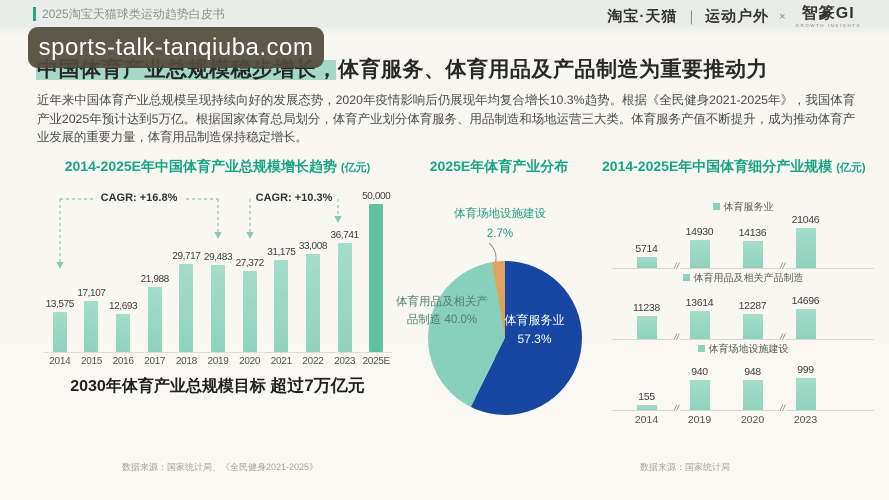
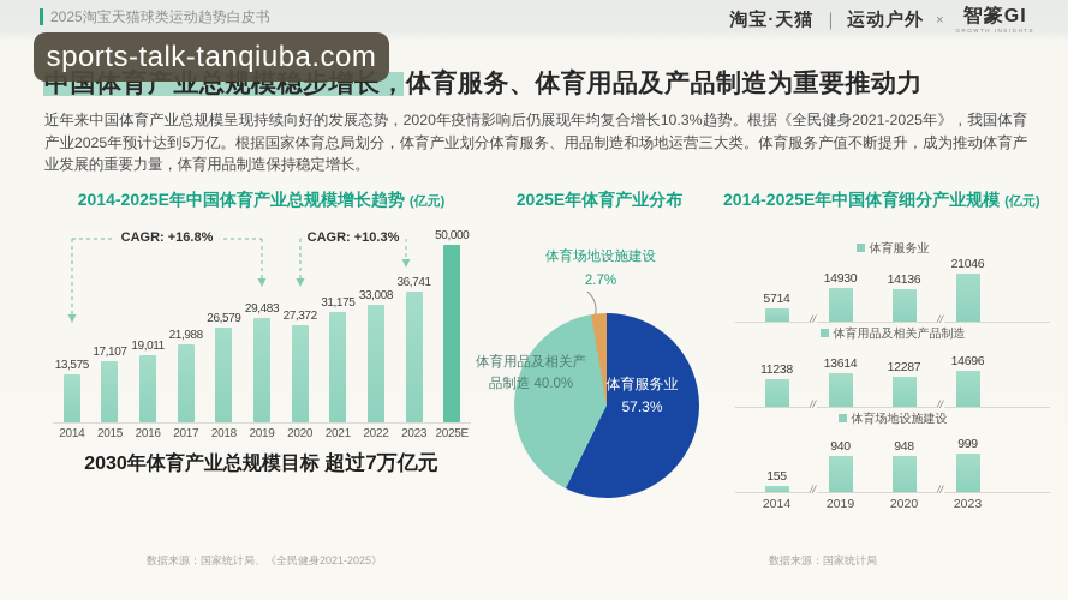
2014-2025E年中国体育产业总规模增长趋势/2016: 12,693 -> 19,011
2014-2025E年中国体育产业总规模增长趋势/2018: 29,717 -> 26,579
